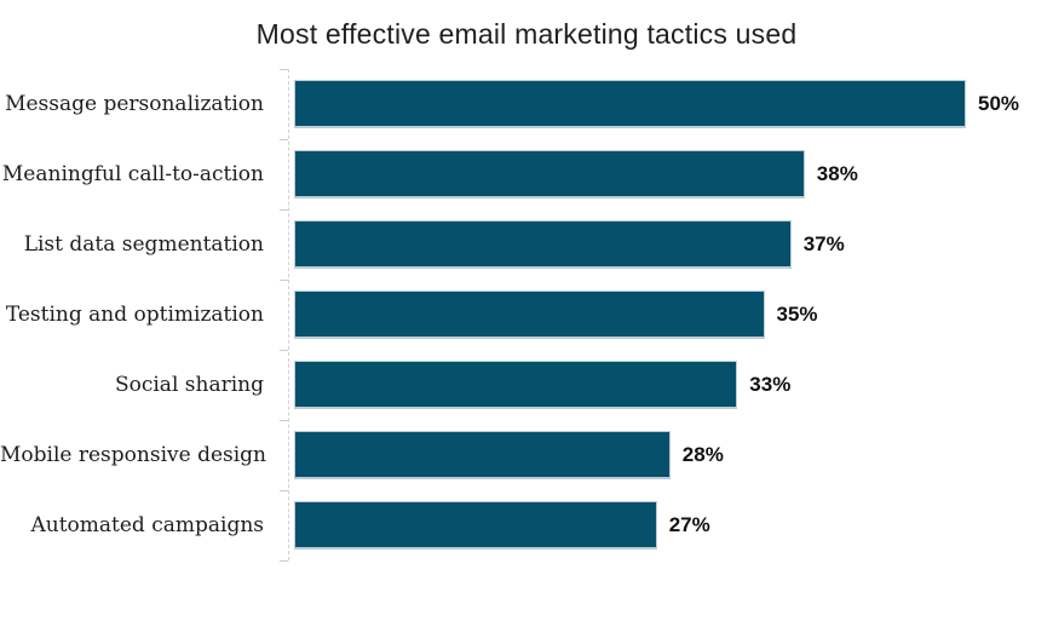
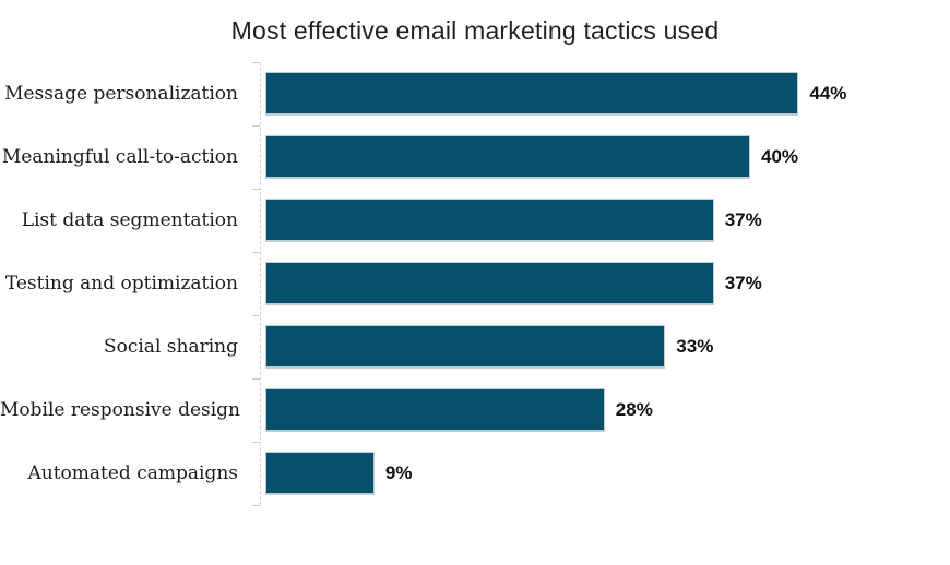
Message personalization: 50% -> 44%
Meaningful call-to-action: 38% -> 40%
Testing and optimization: 35% -> 37%
Automated campaigns: 27% -> 9%
